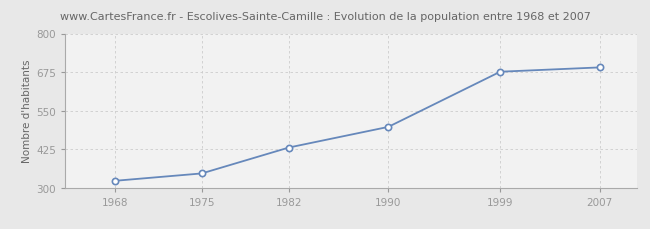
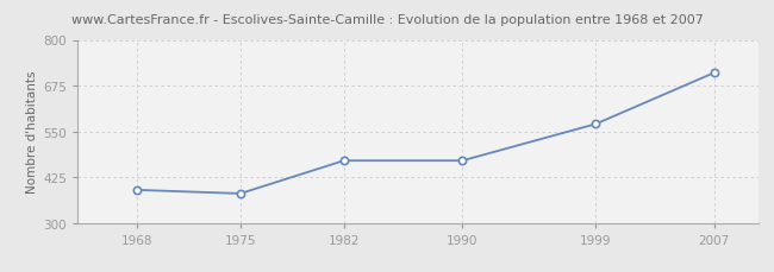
1968: 322 -> 390
1975: 346 -> 380
1982: 430 -> 470
1990: 497 -> 470
1999: 676 -> 570
2007: 690 -> 710
